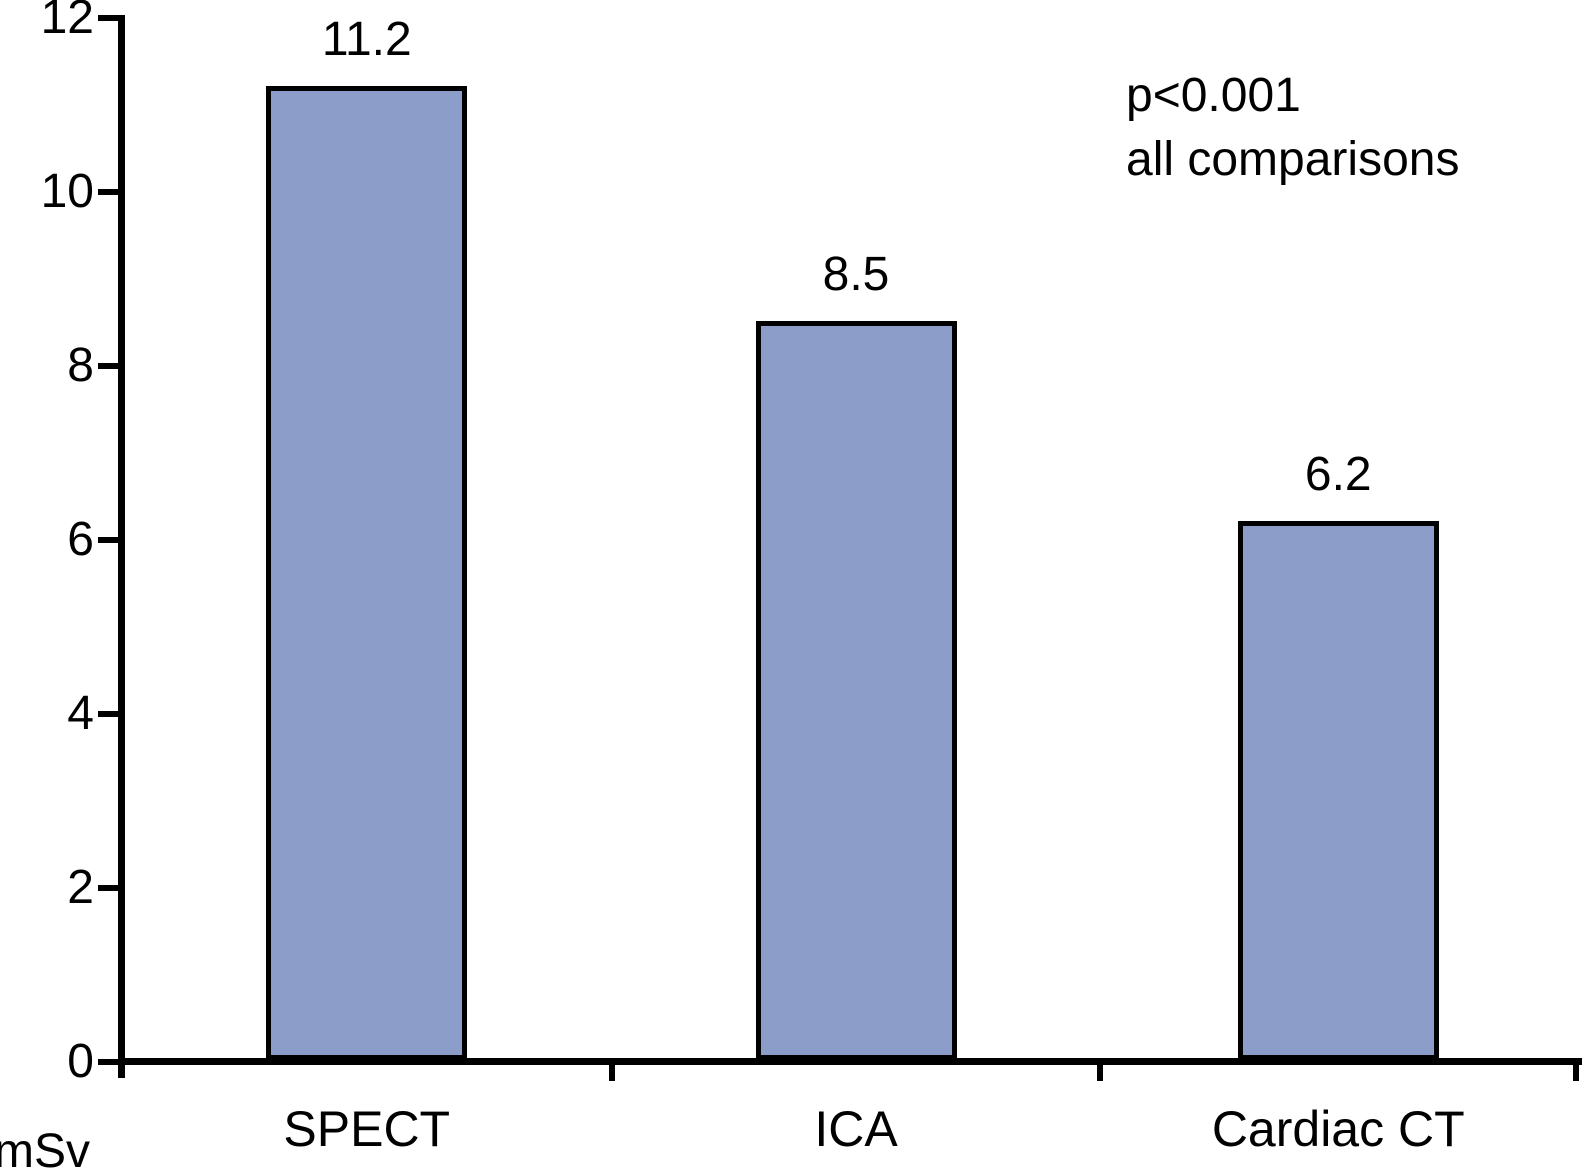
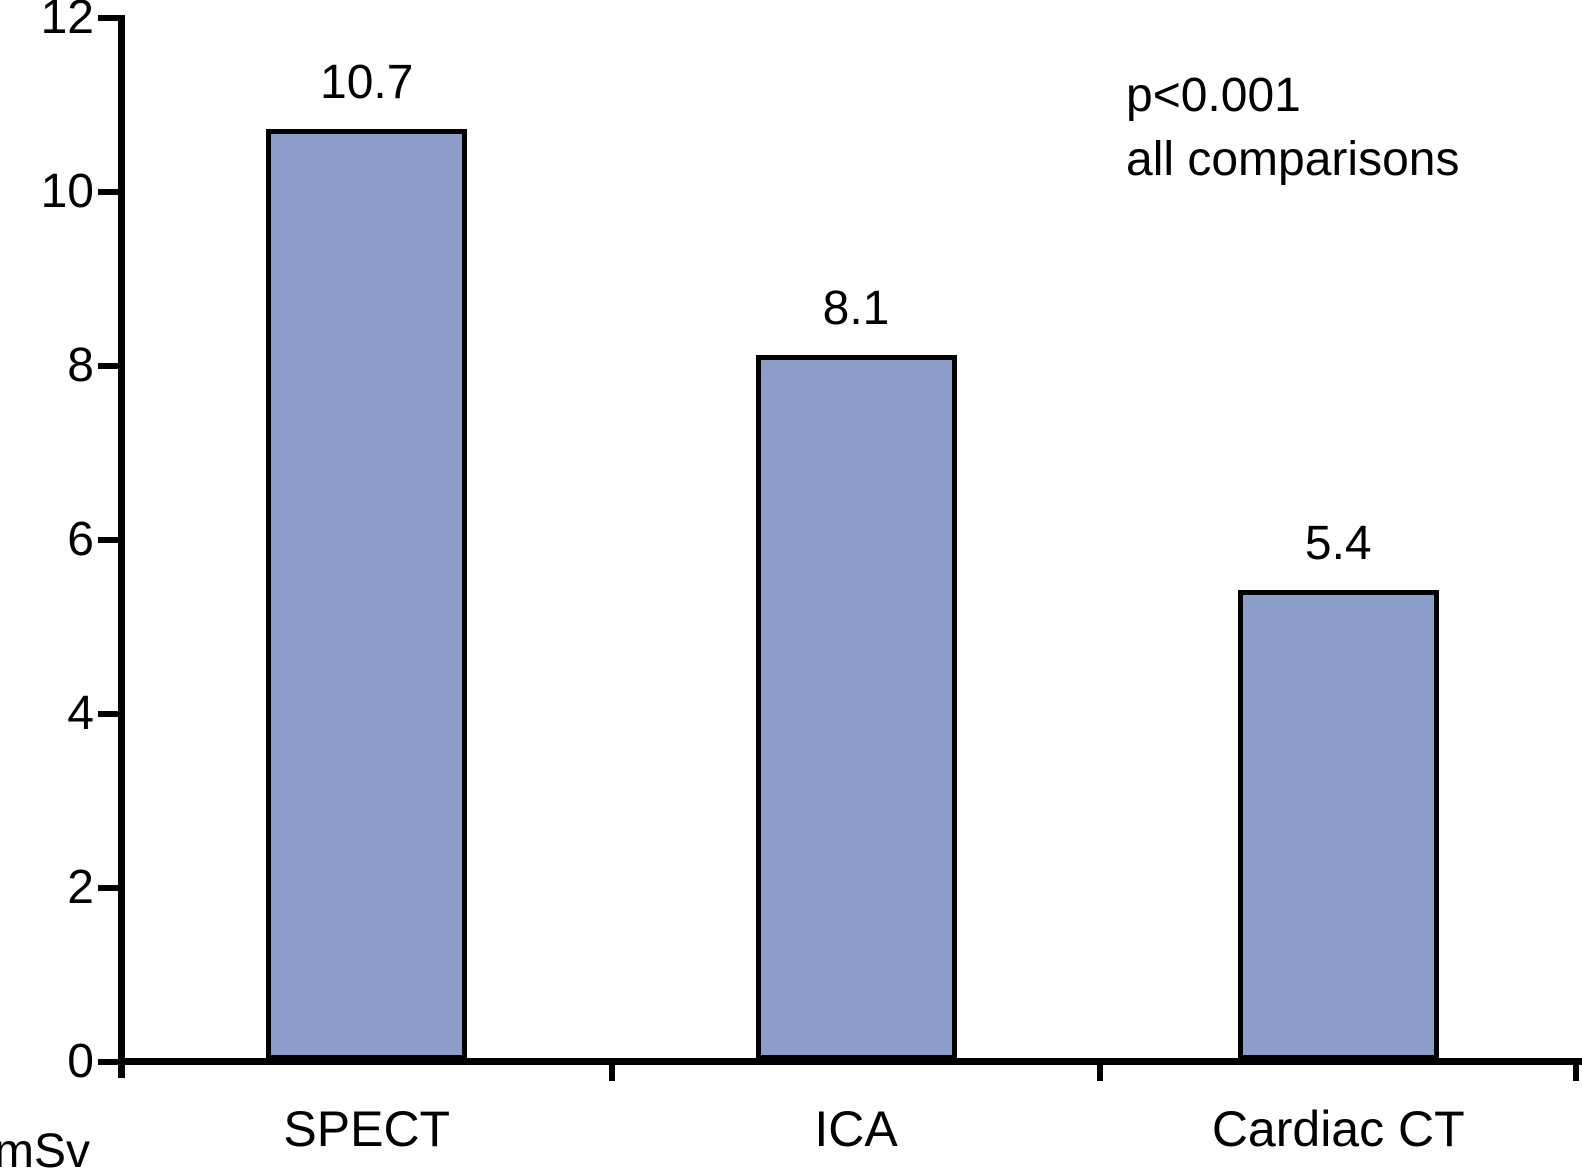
SPECT: 11.2 -> 10.7
ICA: 8.5 -> 8.1
Cardiac CT: 6.2 -> 5.4
